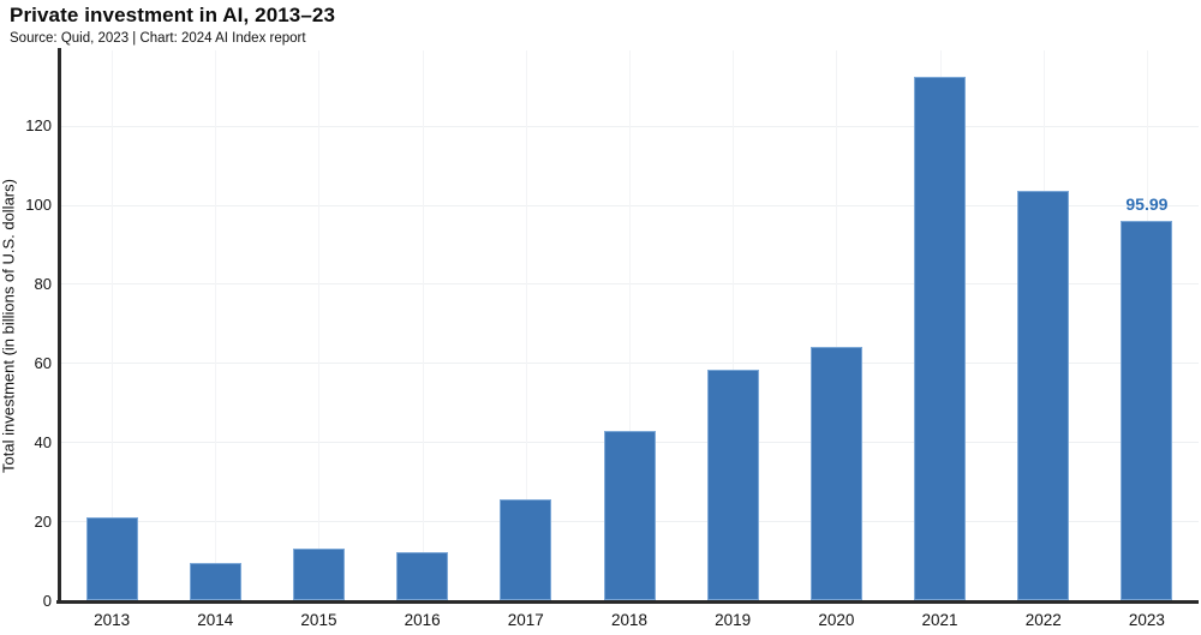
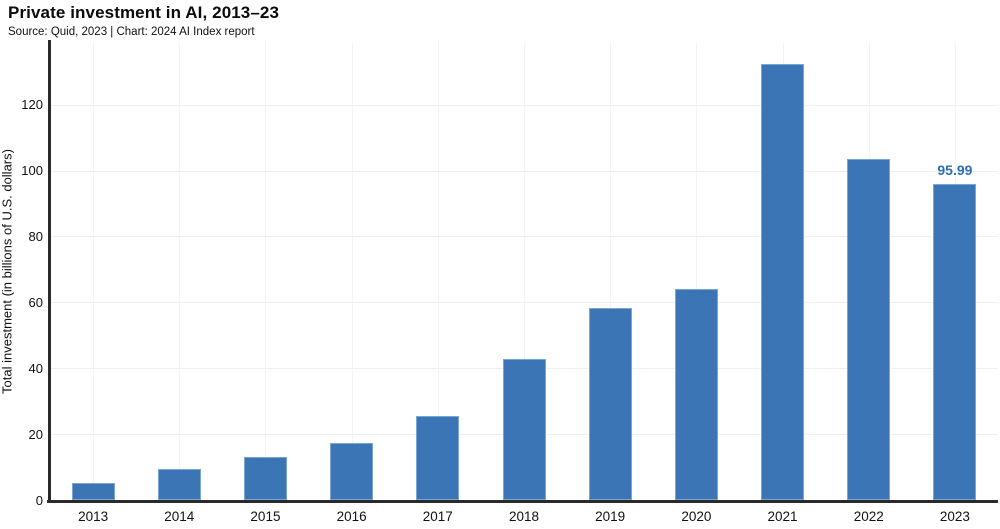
2013: 21 -> 5
2016: 12 -> 17
